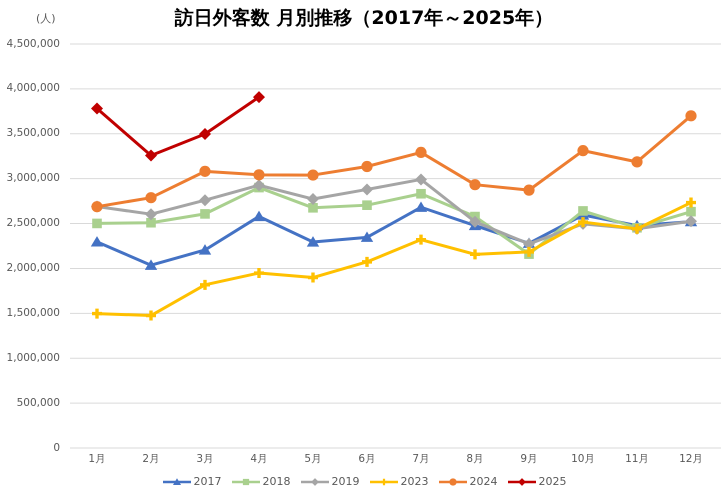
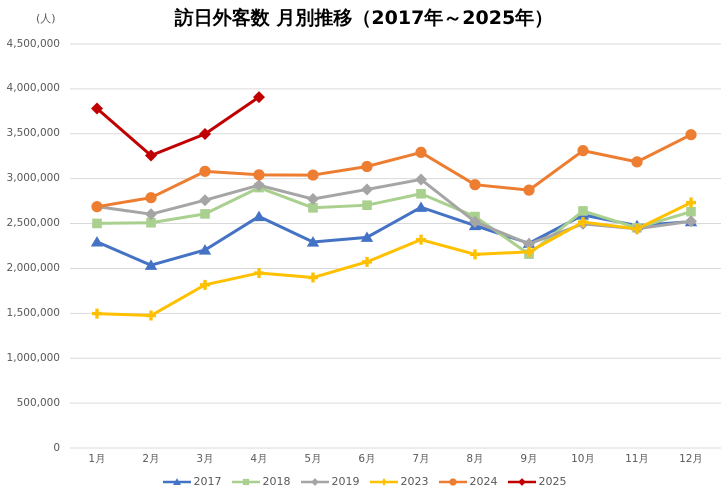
2024/12月: 3700000 -> 3500000
